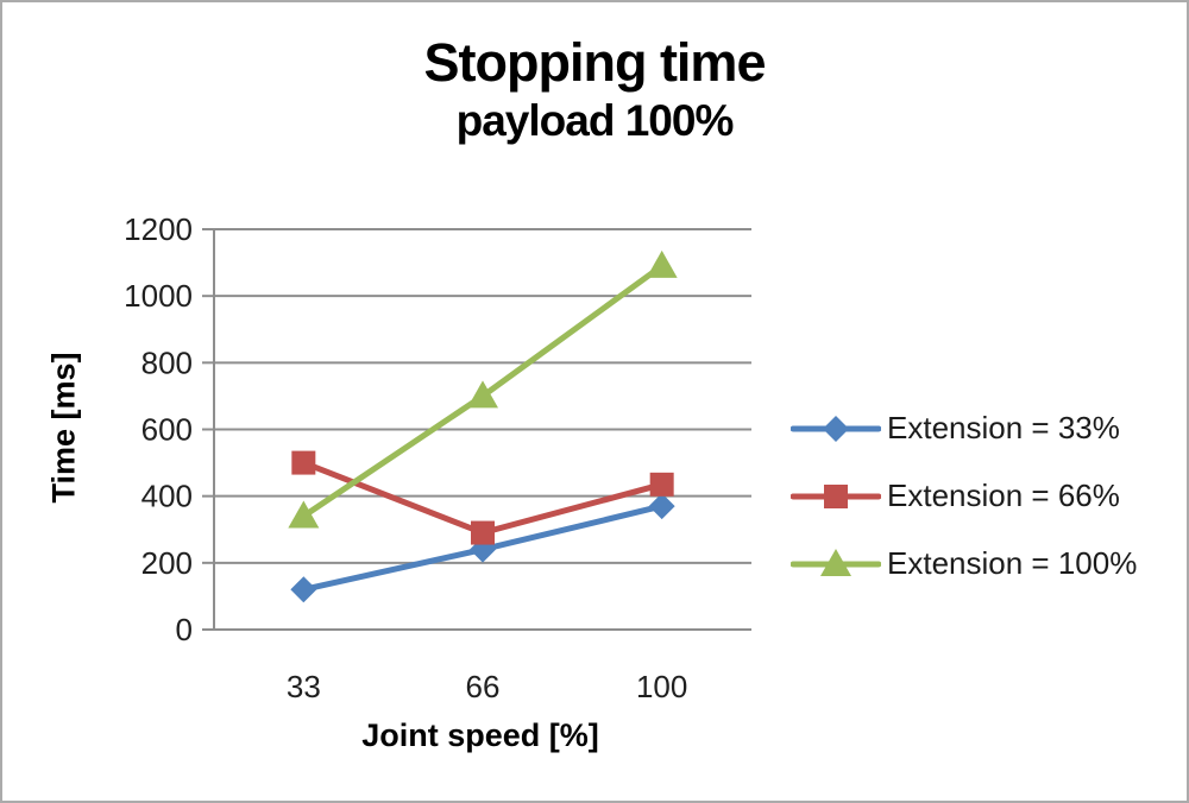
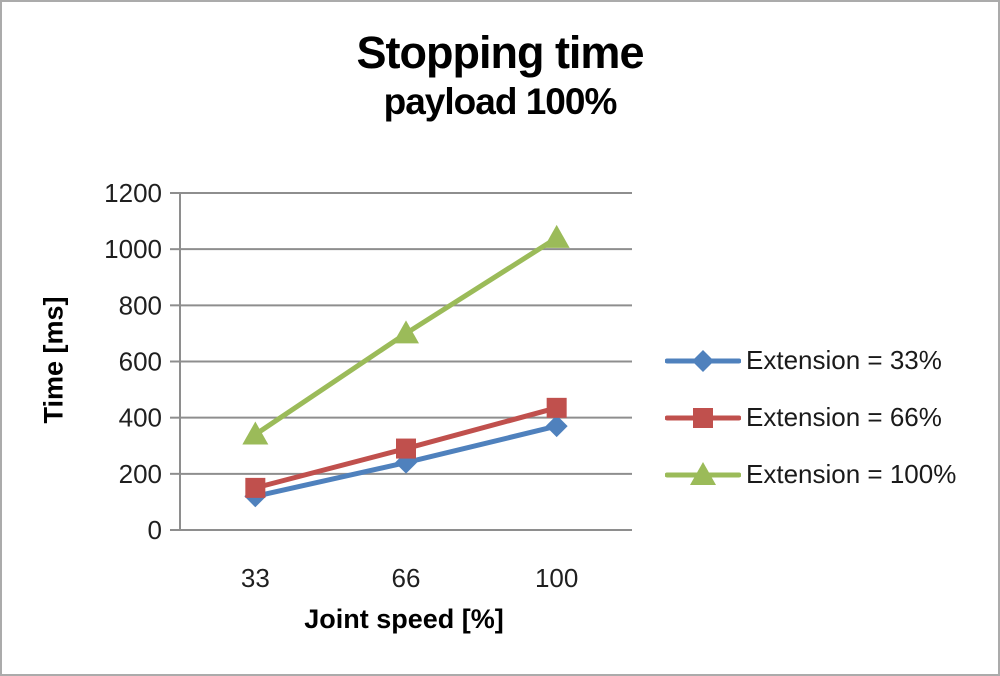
Extension = 66%/33: 500 -> 150
Extension = 100%/100: 1090 -> 1040
